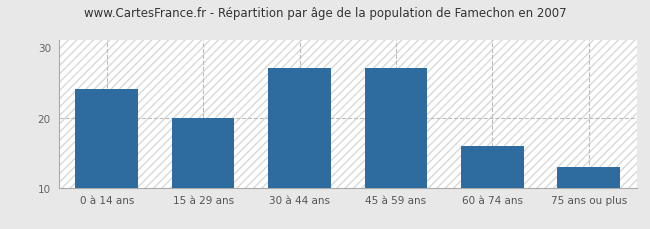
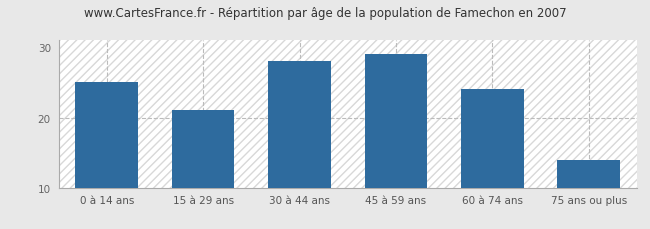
0 à 14 ans: 24 -> 25
15 à 29 ans: 20 -> 21
30 à 44 ans: 27 -> 28
45 à 59 ans: 27 -> 29
60 à 74 ans: 16 -> 24
75 ans ou plus: 13 -> 14
